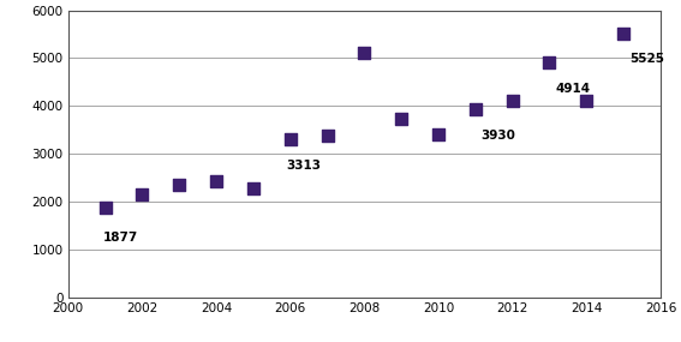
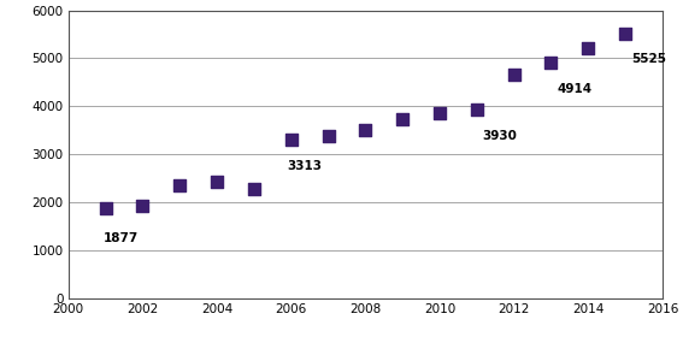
2002: 2150 -> 1940
2008: 5100 -> 3510
2010: 3400 -> 3870
2012: 4100 -> 4650
2014: 4100 -> 5200
